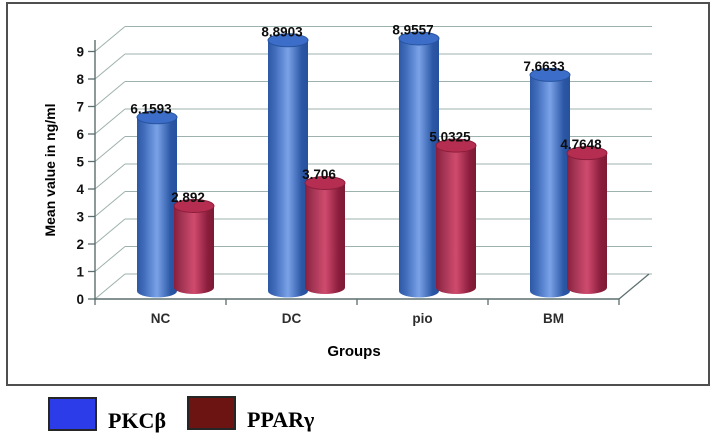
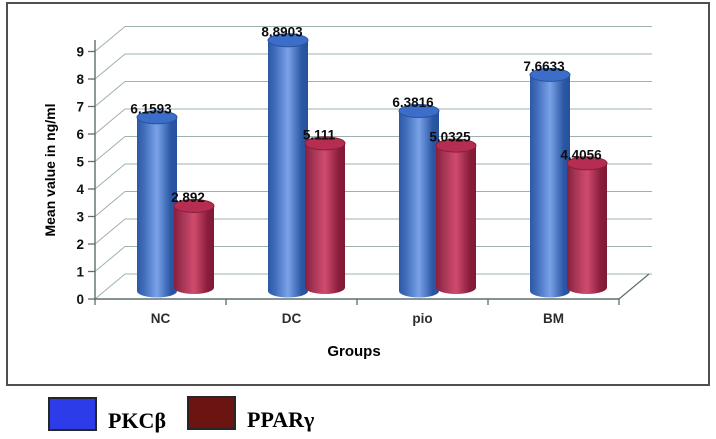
PPARγ/DC: 3.706 -> 5.111
PKCβ/pio: 8.9557 -> 6.3816
PPARγ/BM: 4.7648 -> 4.4056
